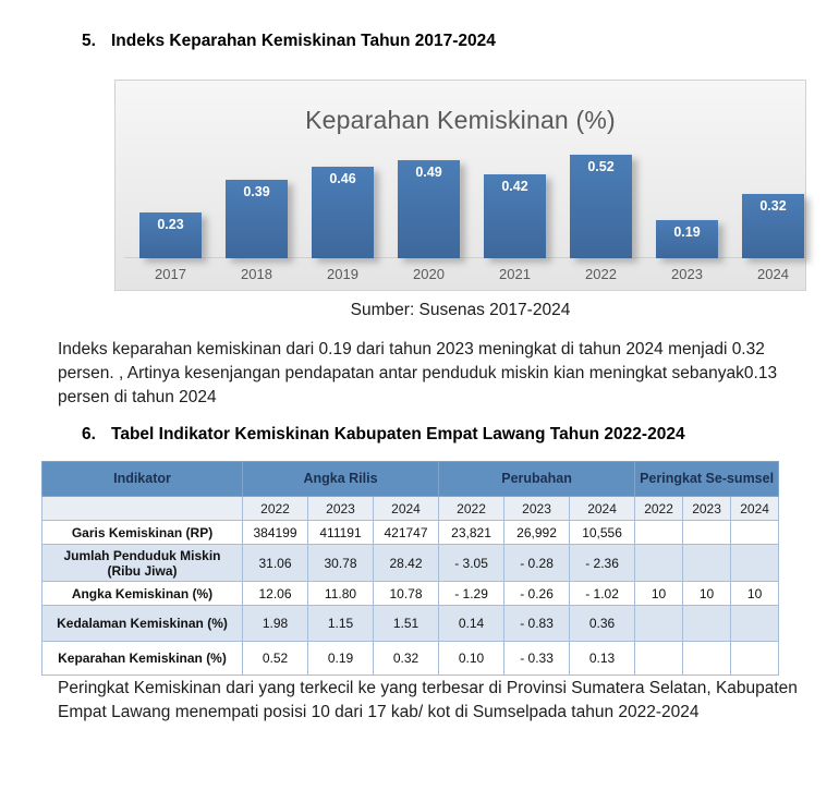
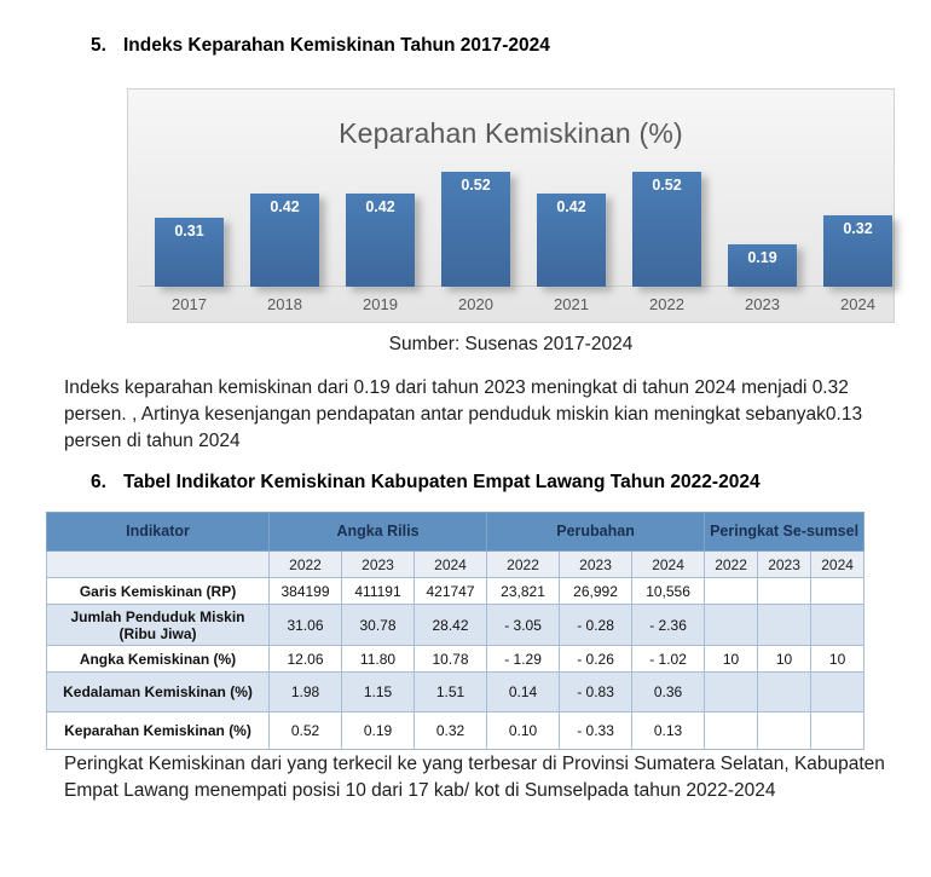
2017: 0.23 -> 0.31
2018: 0.39 -> 0.42
2019: 0.46 -> 0.42
2020: 0.49 -> 0.52
